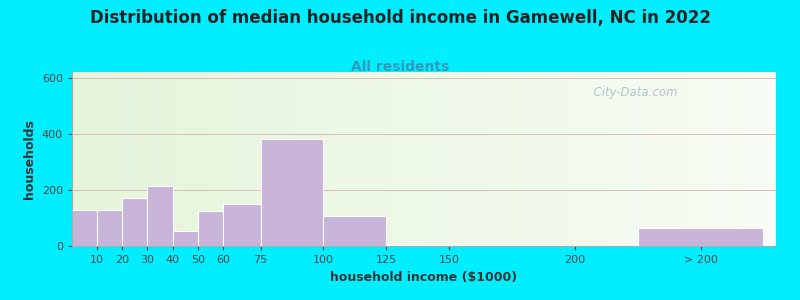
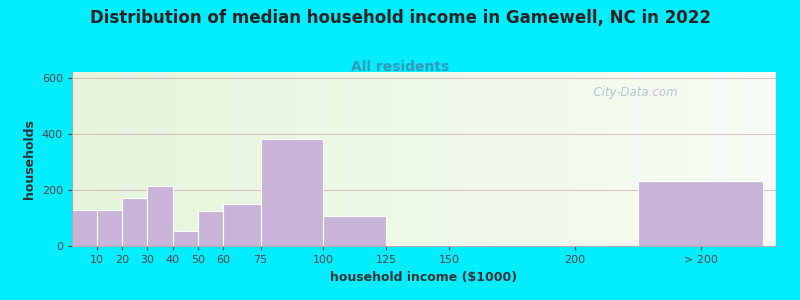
> 200: 63 -> 230
